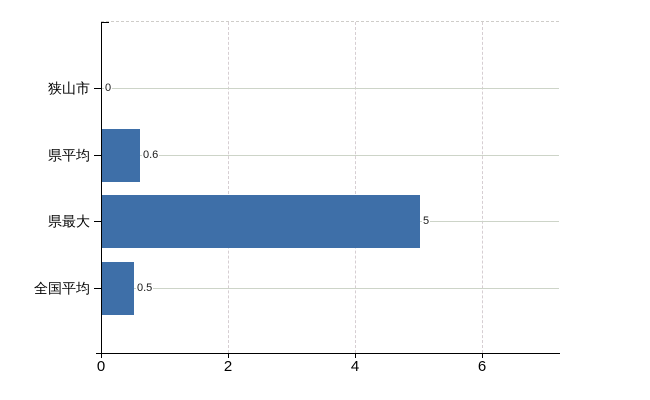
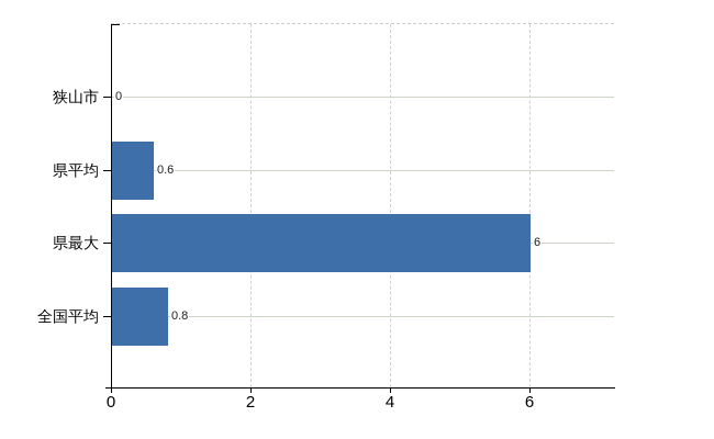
県最大: 5 -> 6
全国平均: 0.5 -> 0.8
